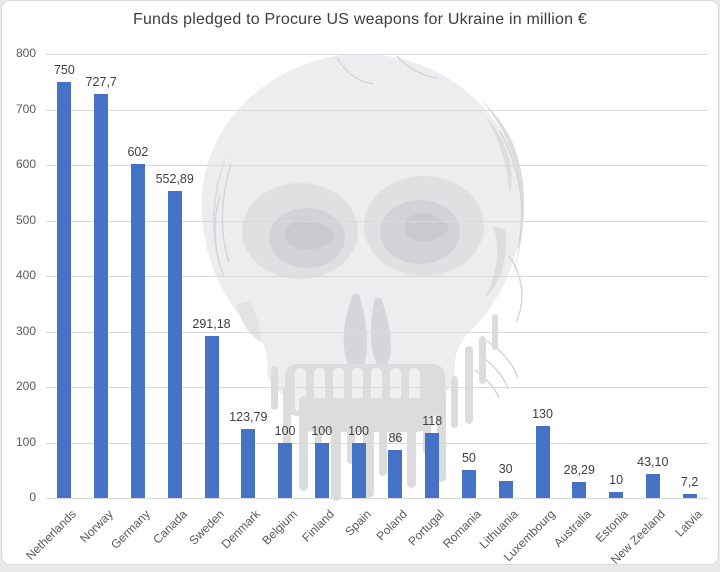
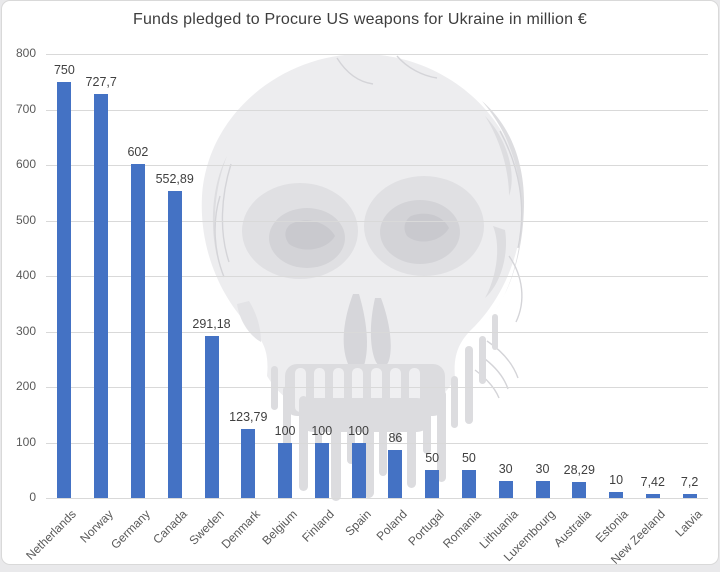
Portugal: 118 -> 50
Luxembourg: 130 -> 30
New Zeeland: 43,10 -> 7,42
